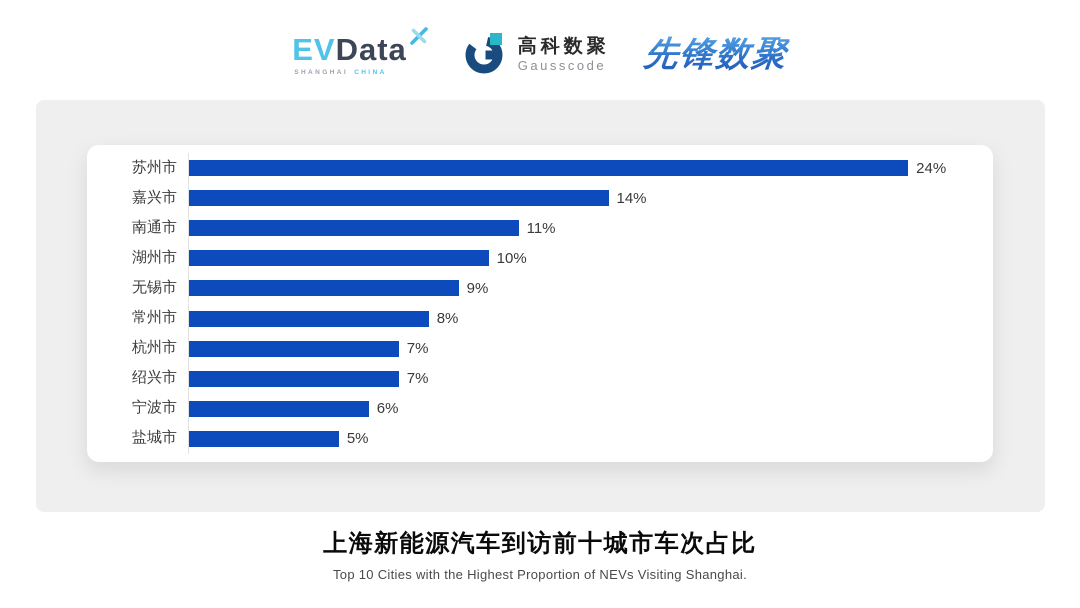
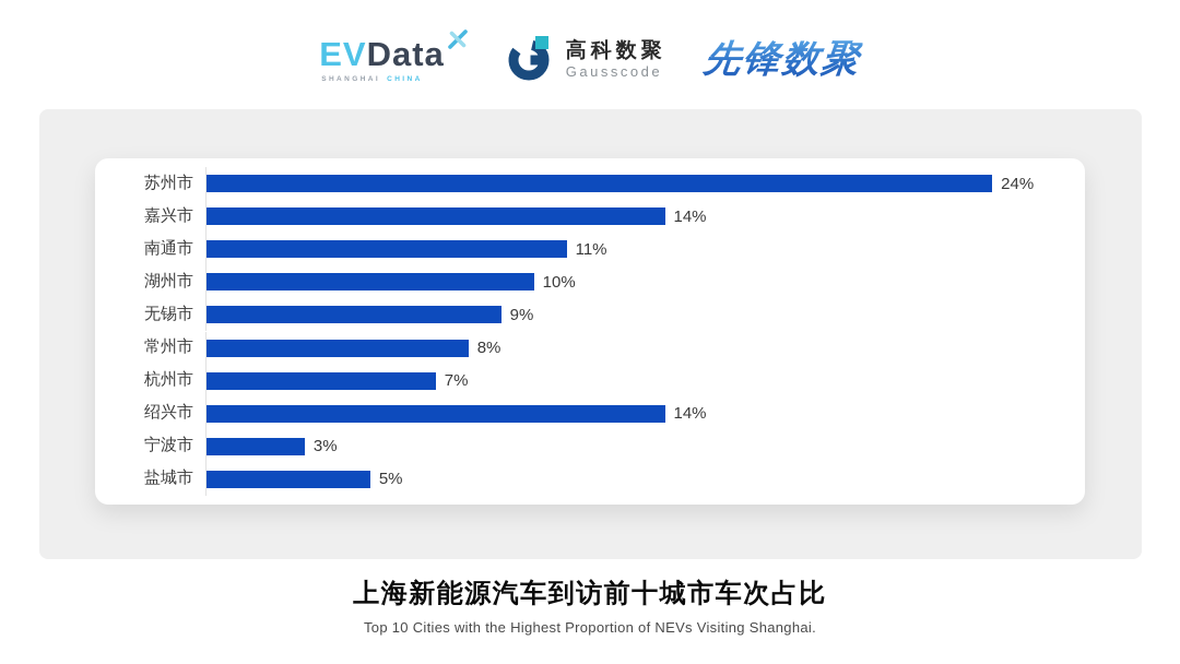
绍兴市: 7% -> 14%
宁波市: 6% -> 3%
